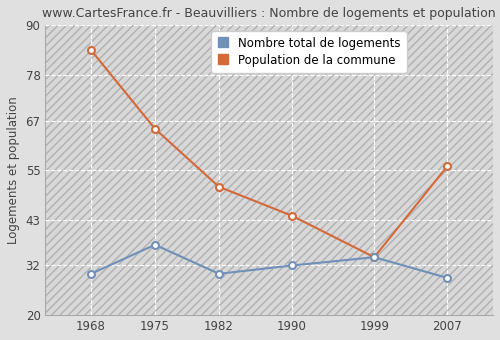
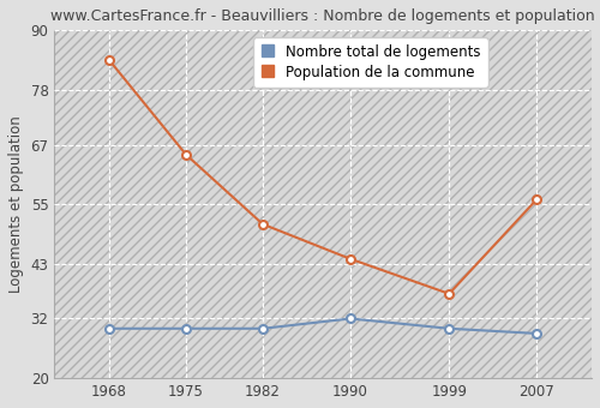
Nombre total de logements/1975: 37 -> 30
Nombre total de logements/1999: 34 -> 30
Population de la commune/1999: 34 -> 37
